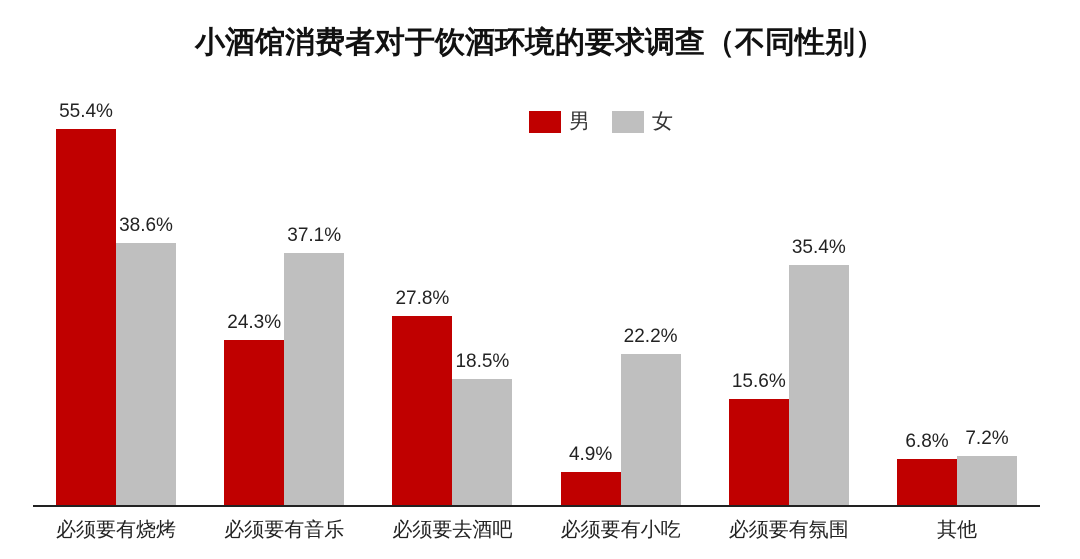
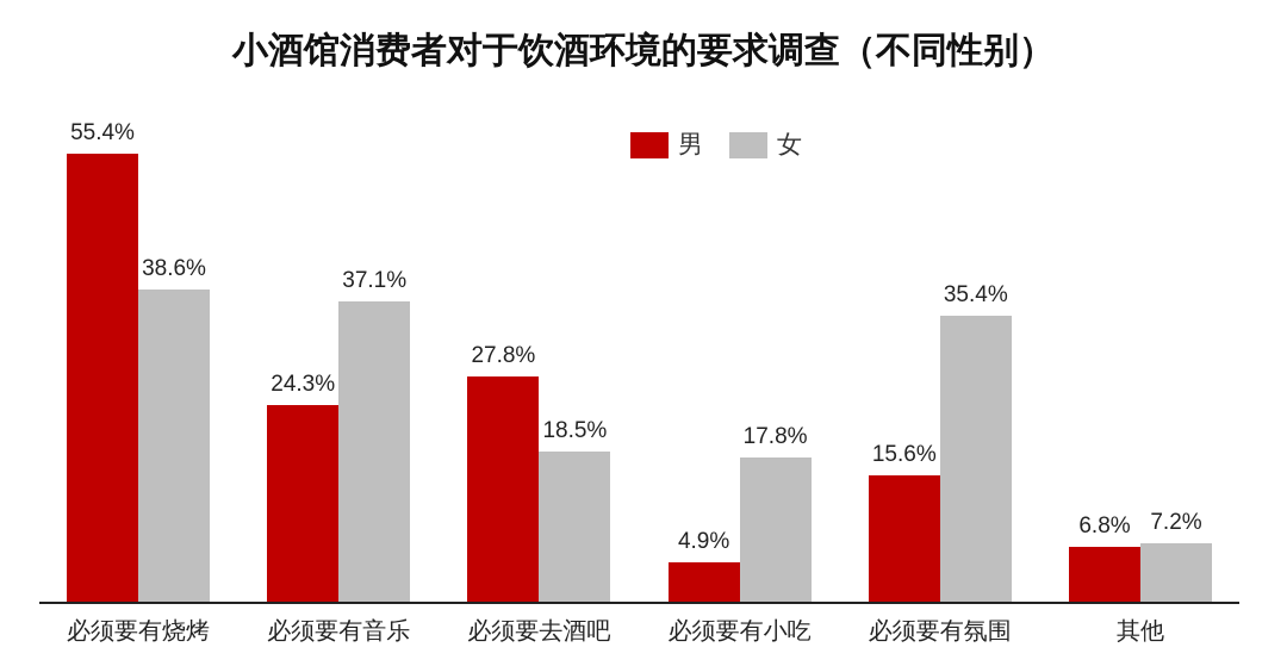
女/必须要有小吃: 22.2% -> 17.8%
